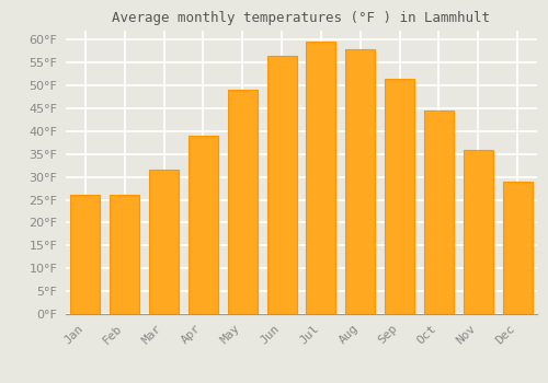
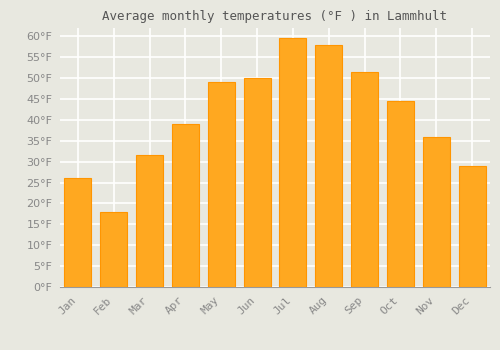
Feb: 26.0°F -> 18.0°F
Jun: 56.5°F -> 50.0°F
